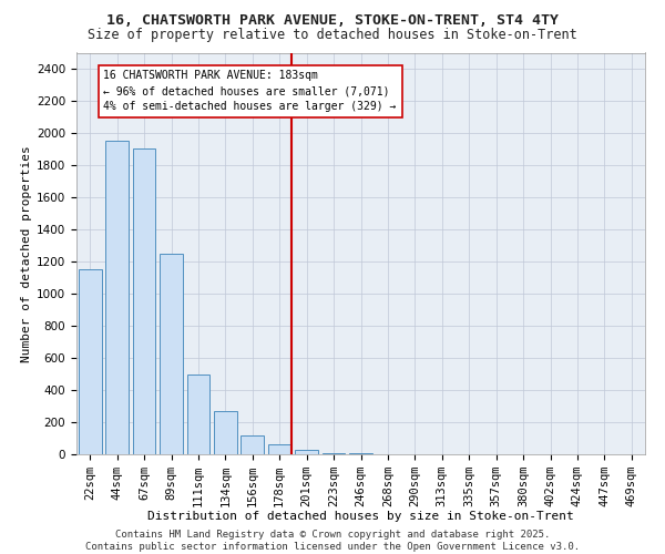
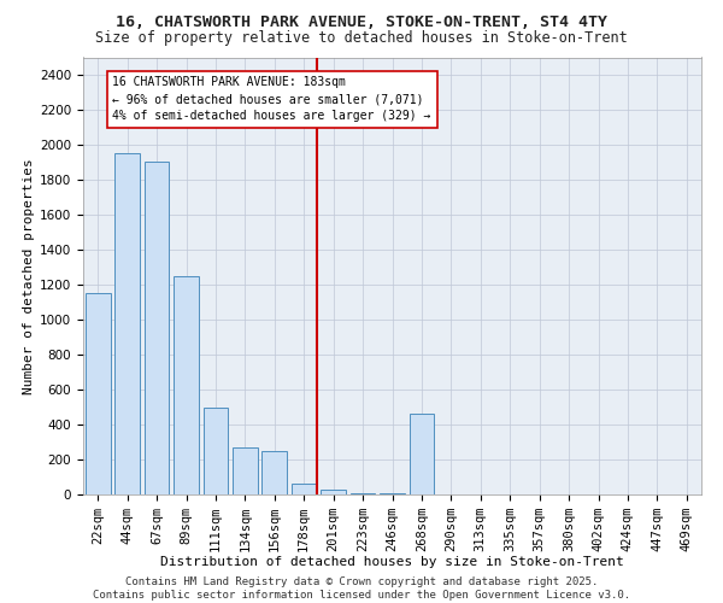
156sqm: 120 -> 250
268sqm: 0 -> 460
